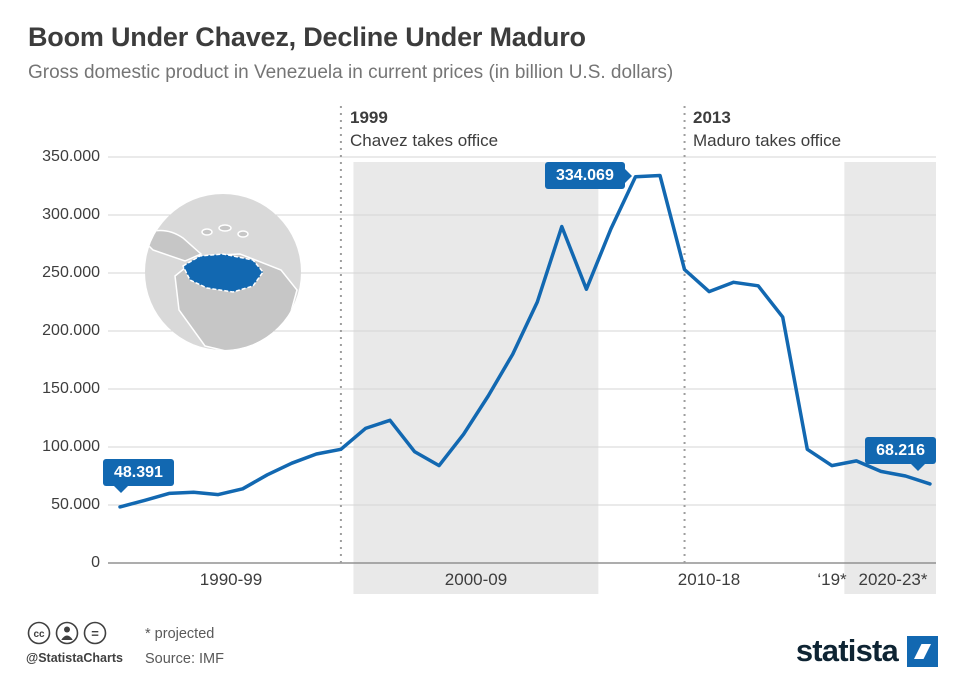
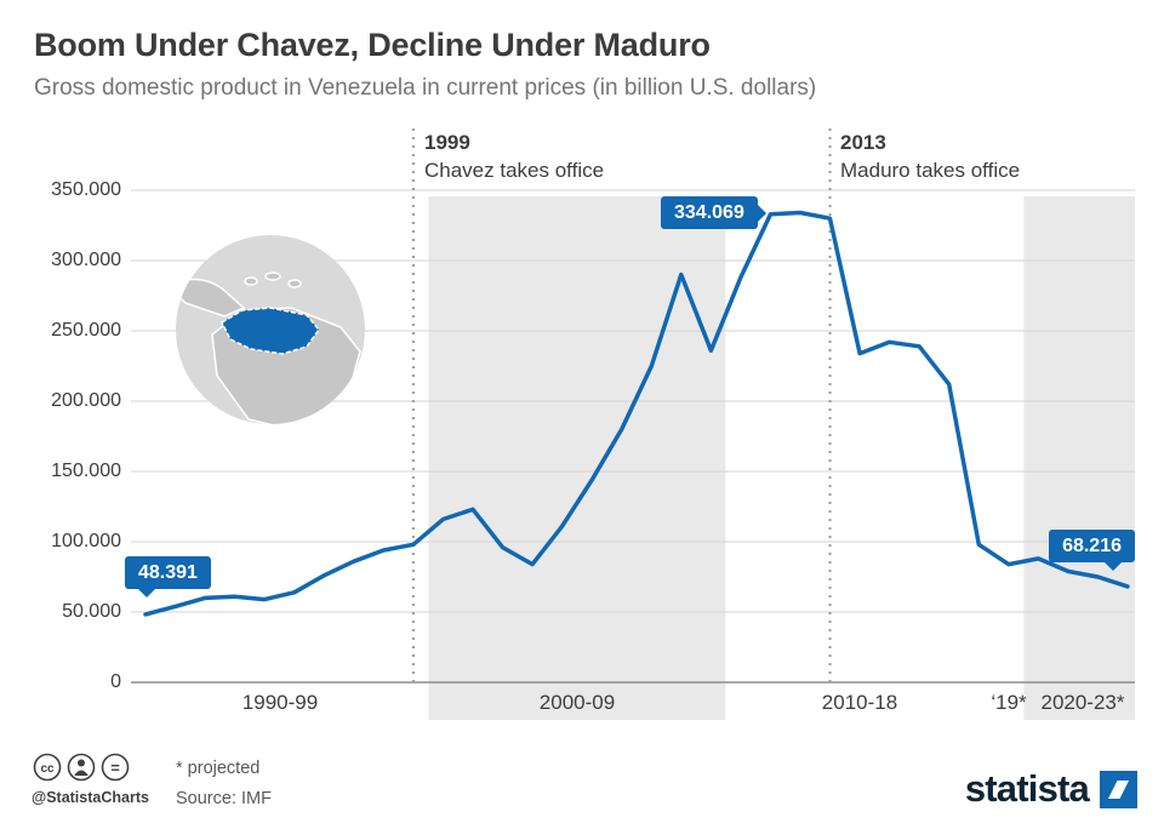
2013: 253 -> 330
